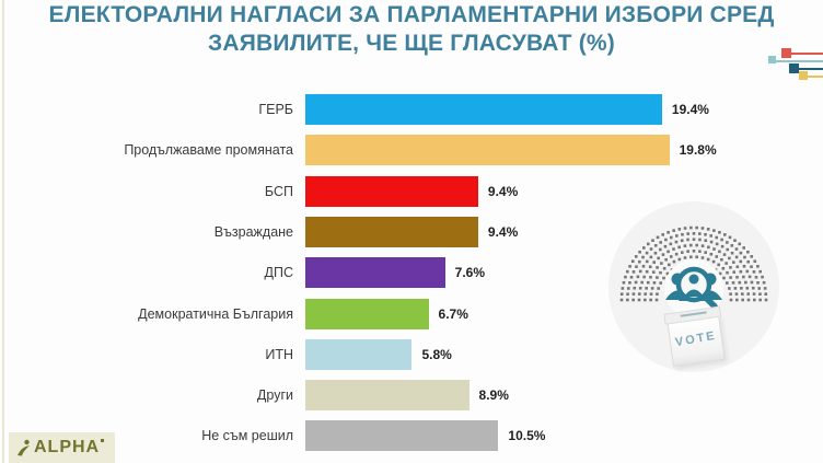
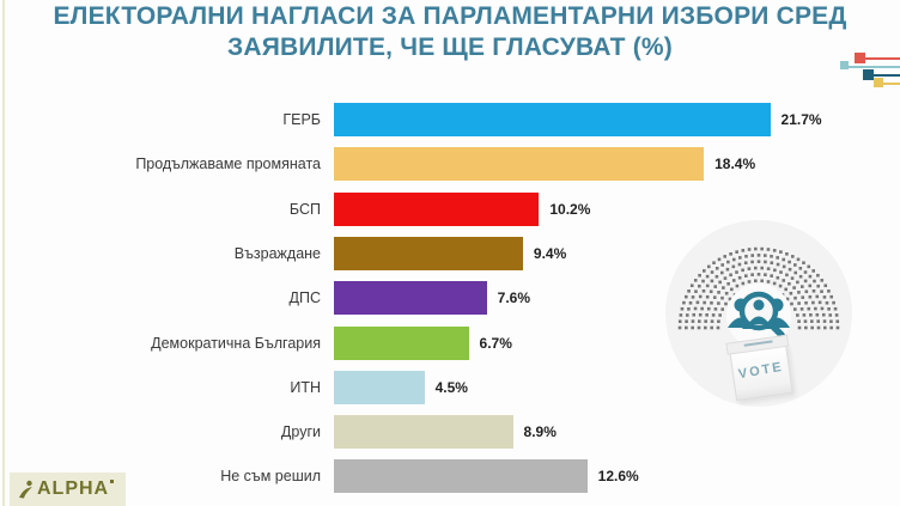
ГЕРБ: 19.4% -> 21.7%
Продължаваме промяната: 19.8% -> 18.4%
БСП: 9.4% -> 10.2%
ИТН: 5.8% -> 4.5%
Не съм решил: 10.5% -> 12.6%
